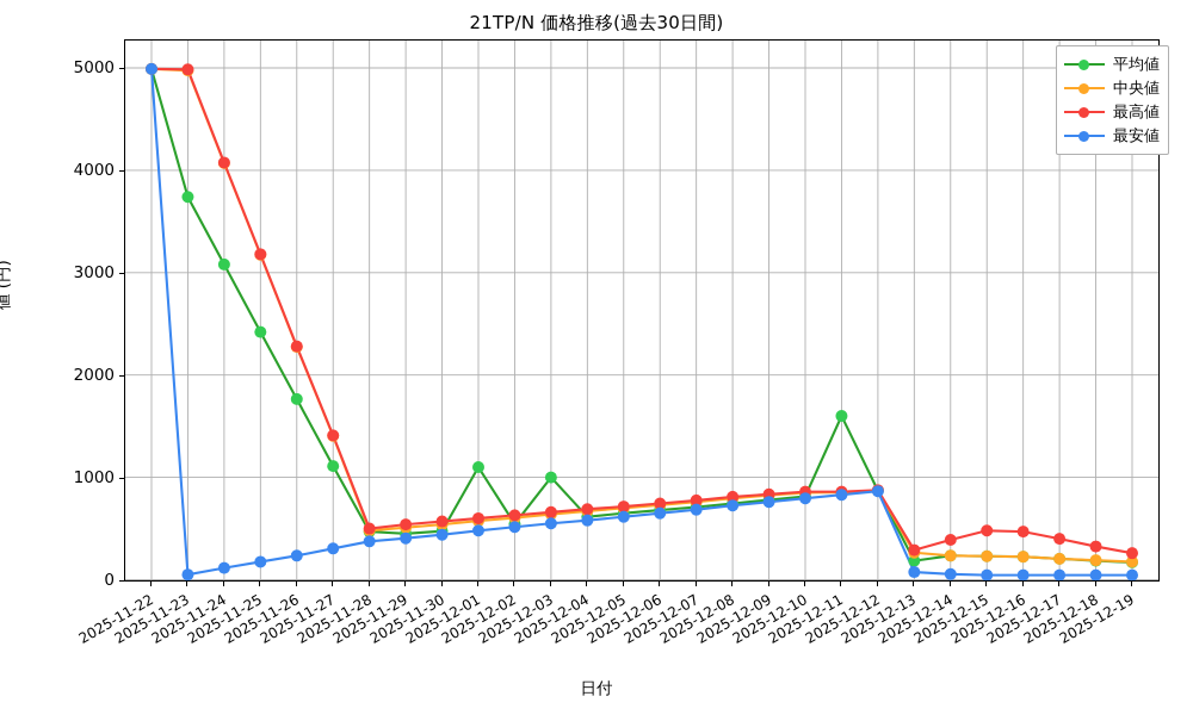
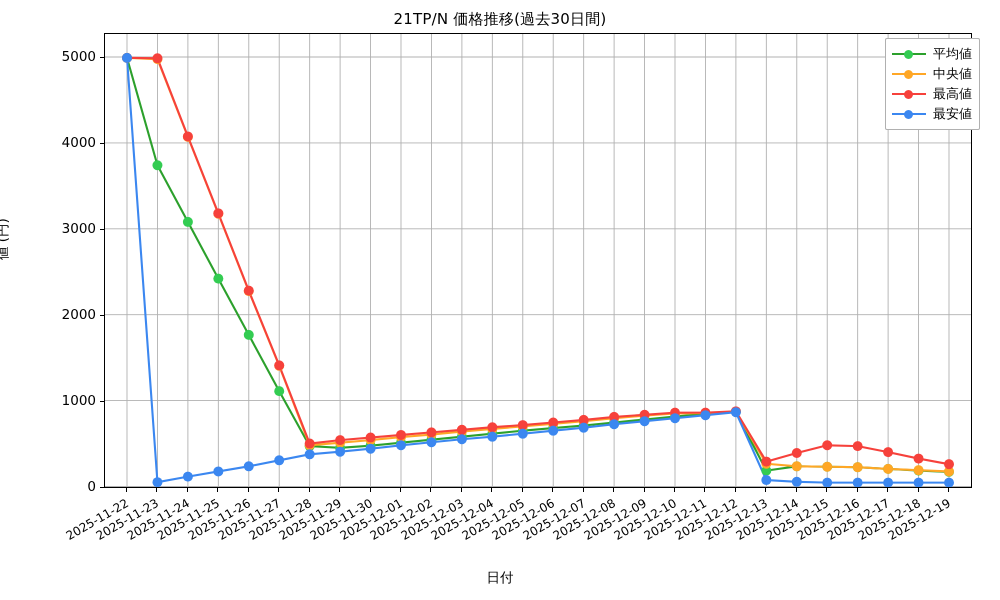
平均値/2025-12-01: 1100 -> 500
平均値/2025-12-03: 1000 -> 600
平均値/2025-12-11: 1600 -> 800
